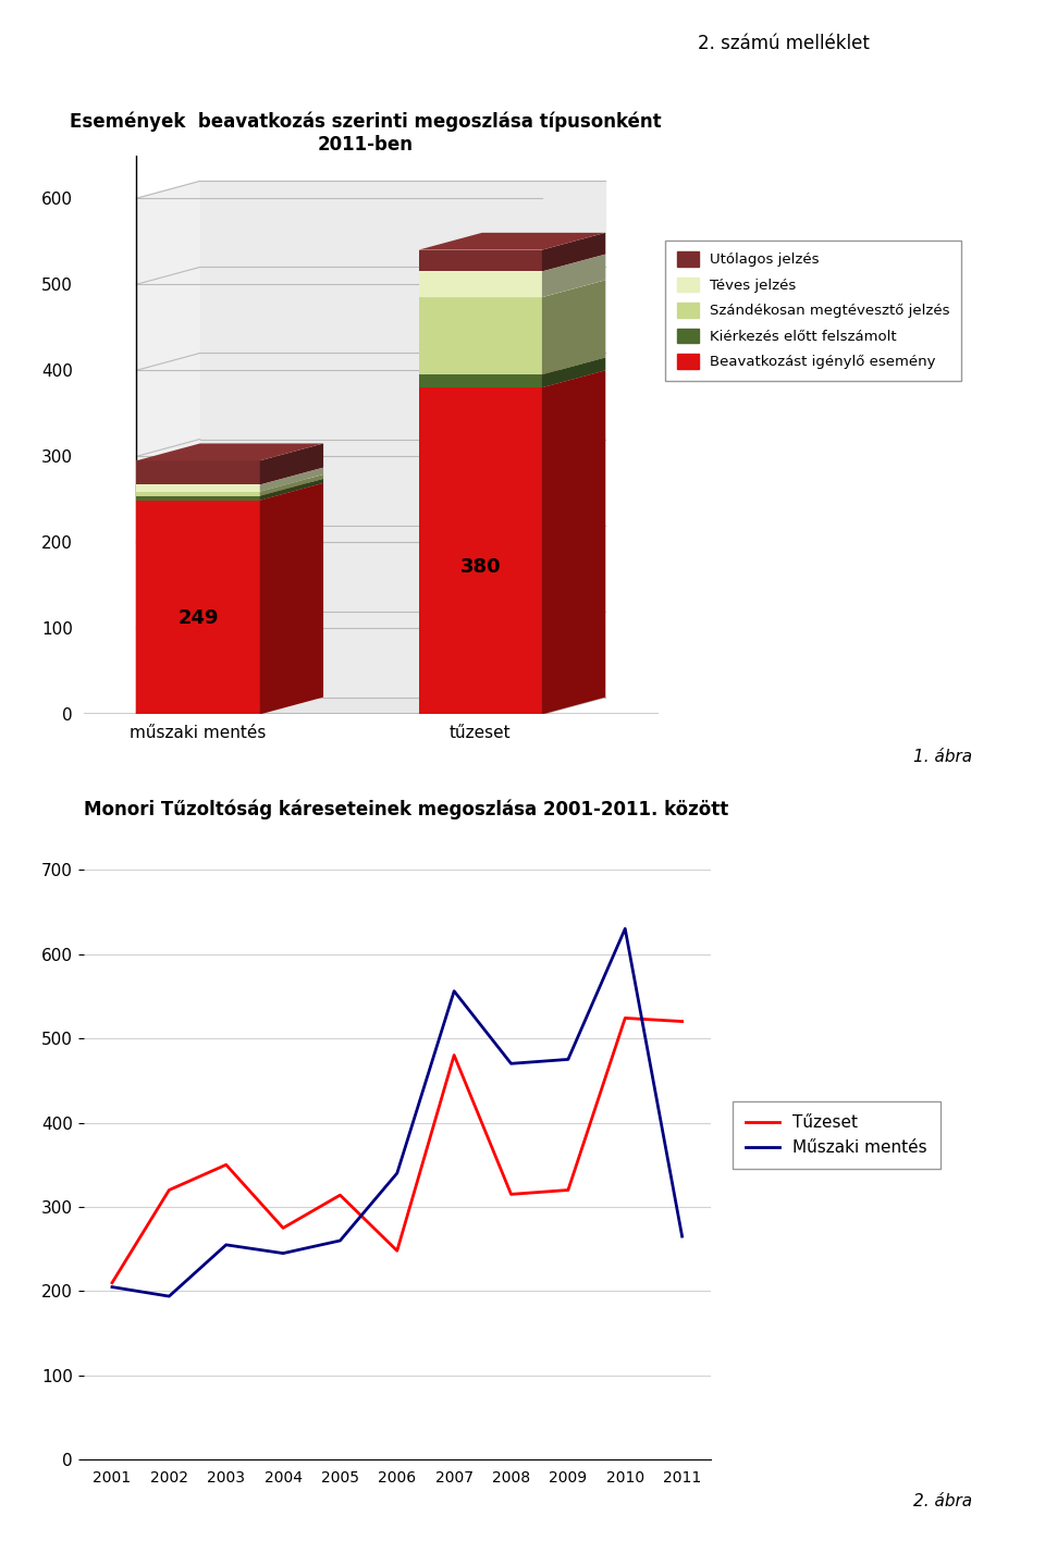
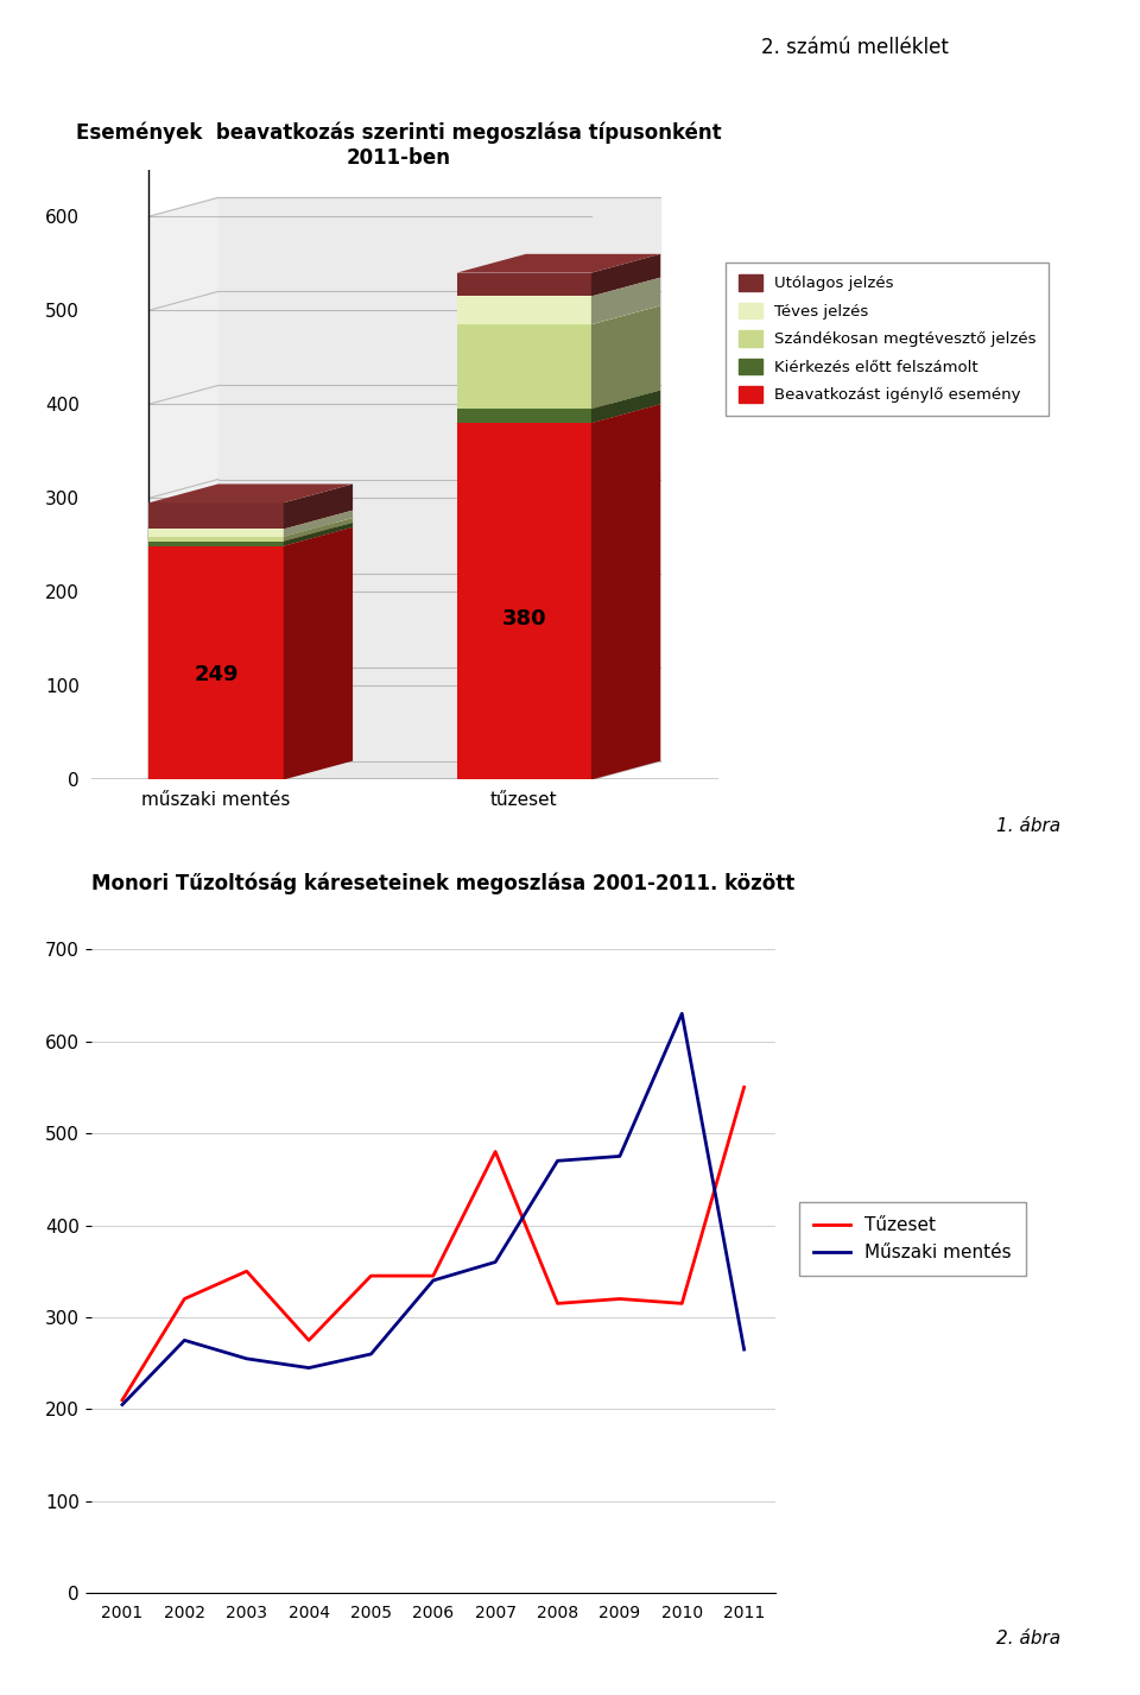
Műszaki mentés/2002: 194 -> 275
Tűzeset/2005: 314 -> 345
Tűzeset/2006: 248 -> 345
Műszaki mentés/2007: 556 -> 360
Tűzeset/2010: 524 -> 315
Tűzeset/2011: 520 -> 550
